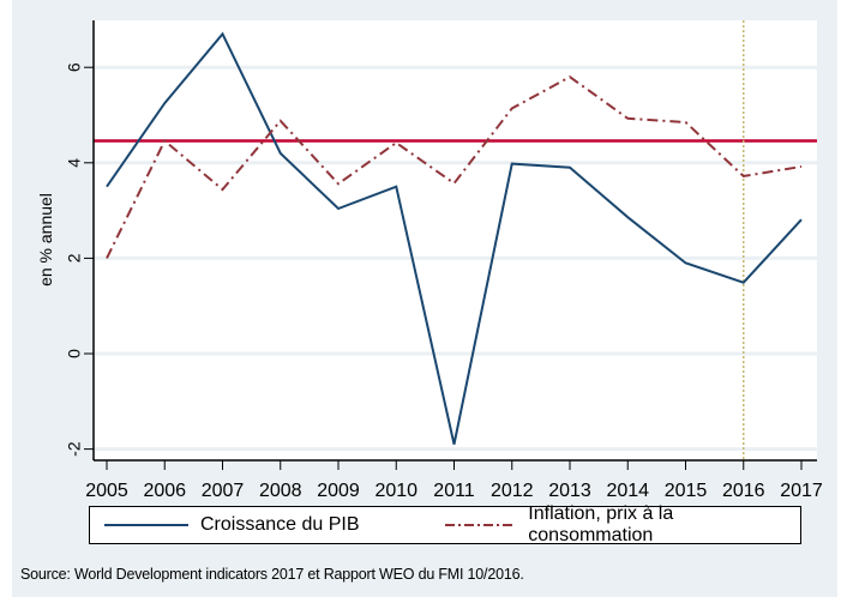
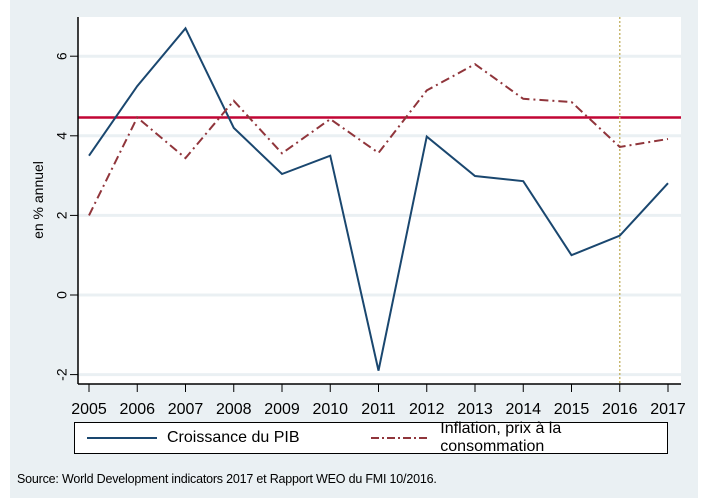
Croissance du PIB/2013: 3.9 -> 3.0
Croissance du PIB/2015: 1.9 -> 1.0
